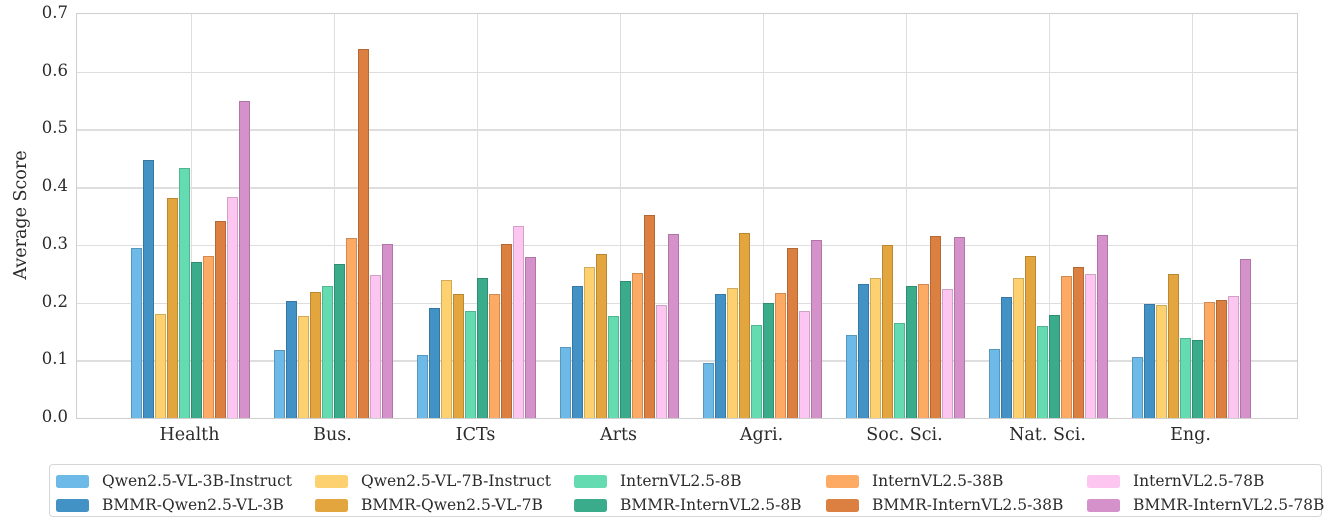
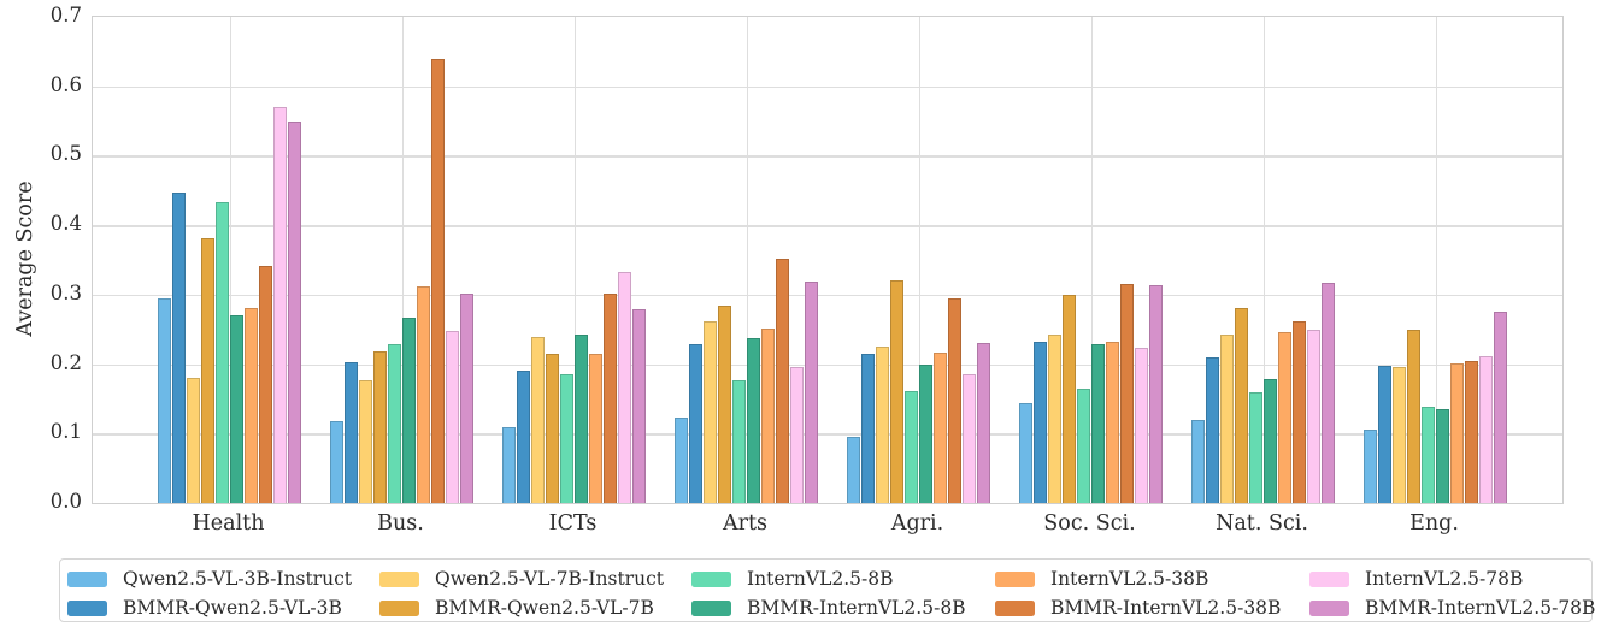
InternVL2.5-78B/Health: 0.38 -> 0.57
BMMR-InternVL2.5-78B/Agri.: 0.31 -> 0.23
